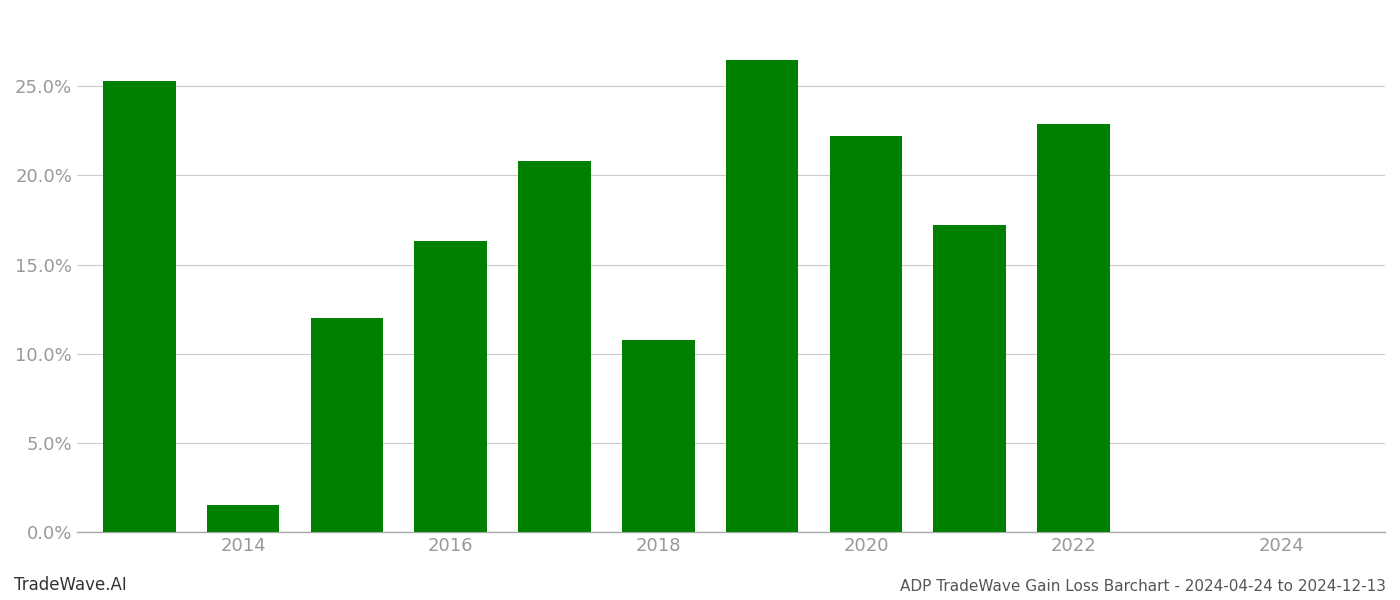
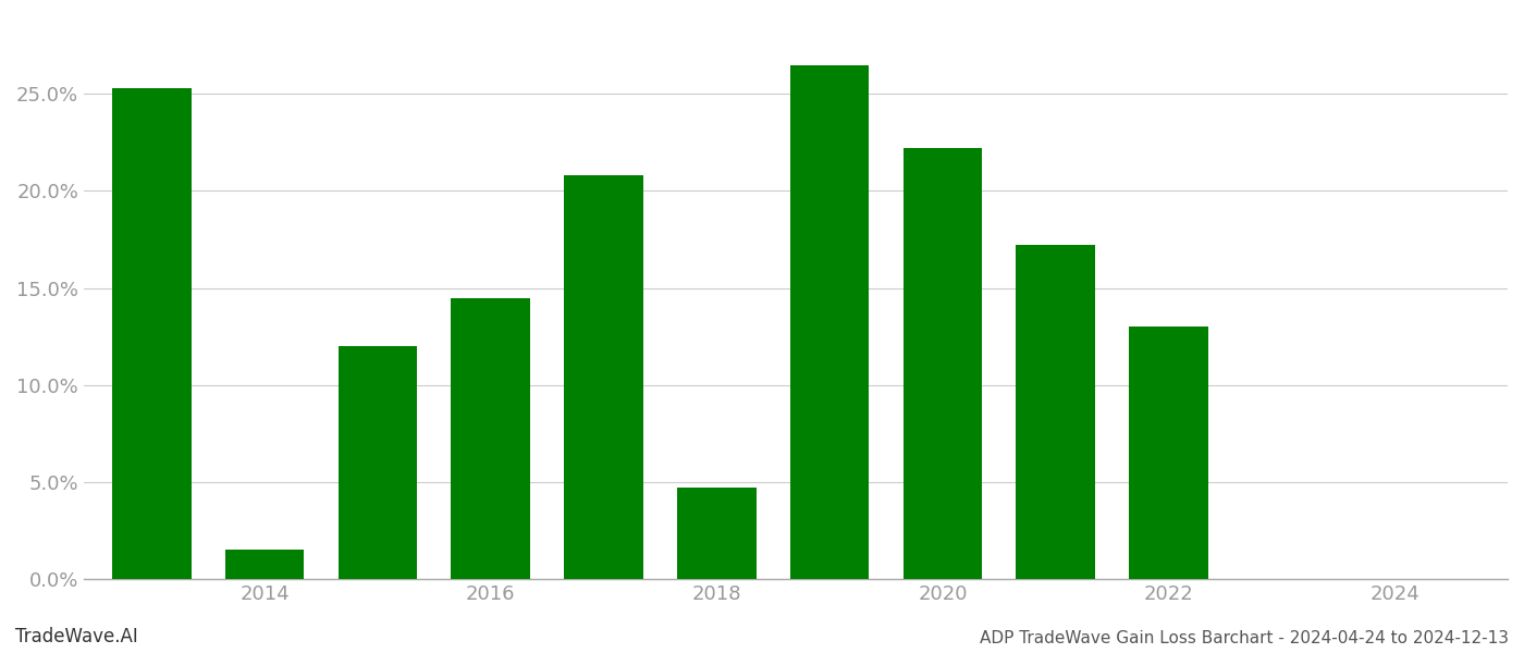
2016: 16.3% -> 14.5%
2018: 10.8% -> 4.7%
2022: 22.9% -> 13.0%
